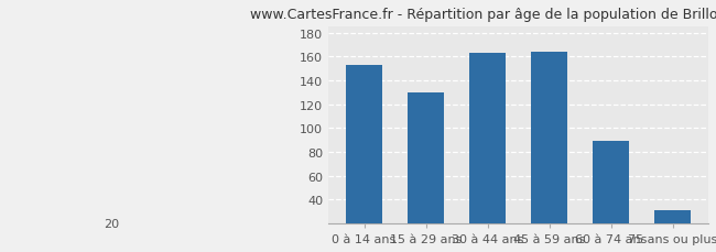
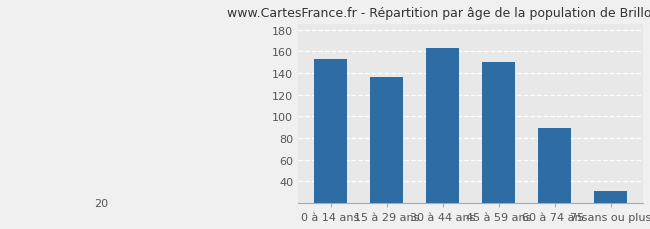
15 à 29 ans: 130 -> 136
45 à 59 ans: 164 -> 150
